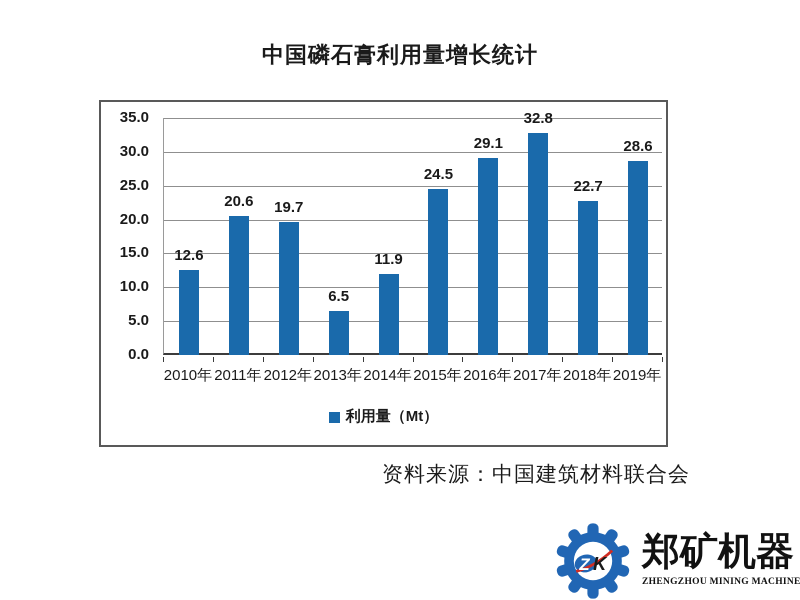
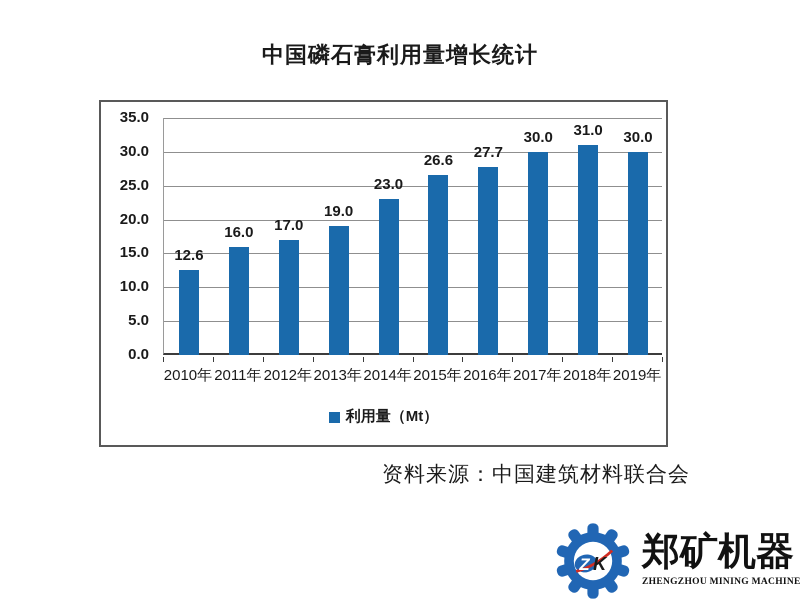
2011年: 20.6 -> 16.0
2012年: 19.7 -> 17.0
2013年: 6.5 -> 19.0
2014年: 11.9 -> 23.0
2015年: 24.5 -> 26.6
2016年: 29.1 -> 27.7
2017年: 32.8 -> 30.0
2018年: 22.7 -> 31.0
2019年: 28.6 -> 30.0
